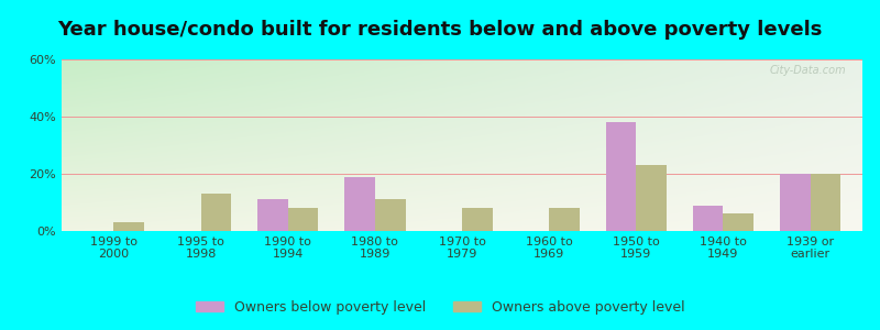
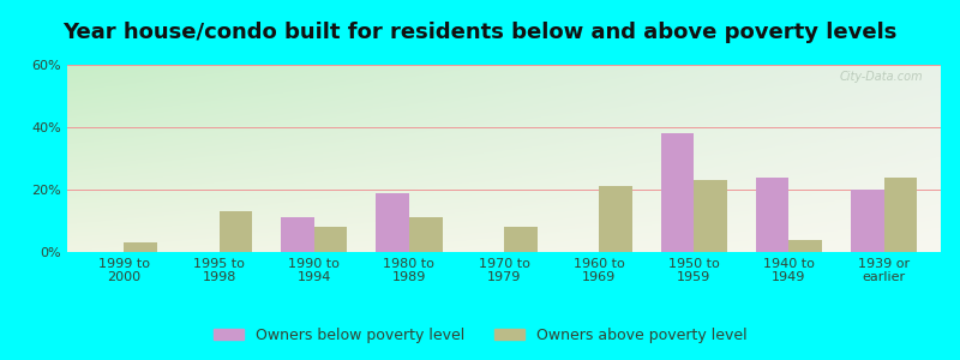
Owners above poverty level/1960 to 1969: 8% -> 21%
Owners below poverty level/1940 to 1949: 9% -> 24%
Owners above poverty level/1940 to 1949: 6% -> 4%
Owners above poverty level/1939 or earlier: 20% -> 24%
